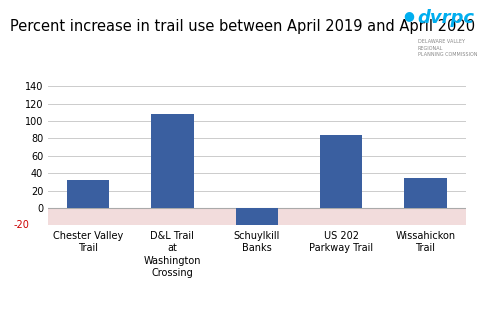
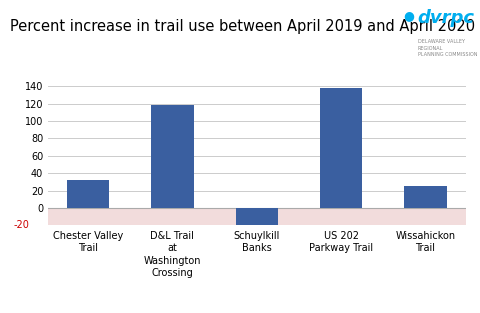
D&L Trail at Washington Crossing: 108 -> 118
US 202 Parkway Trail: 84 -> 138
Wissahickon Trail: 34 -> 25
